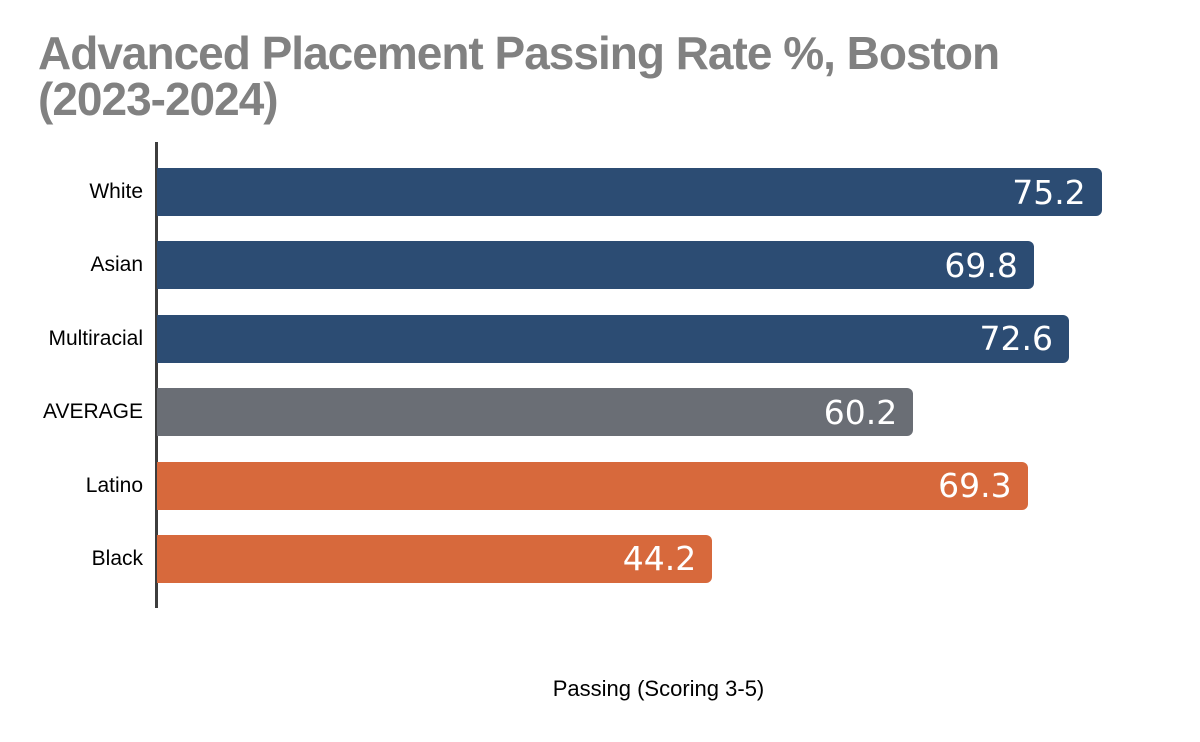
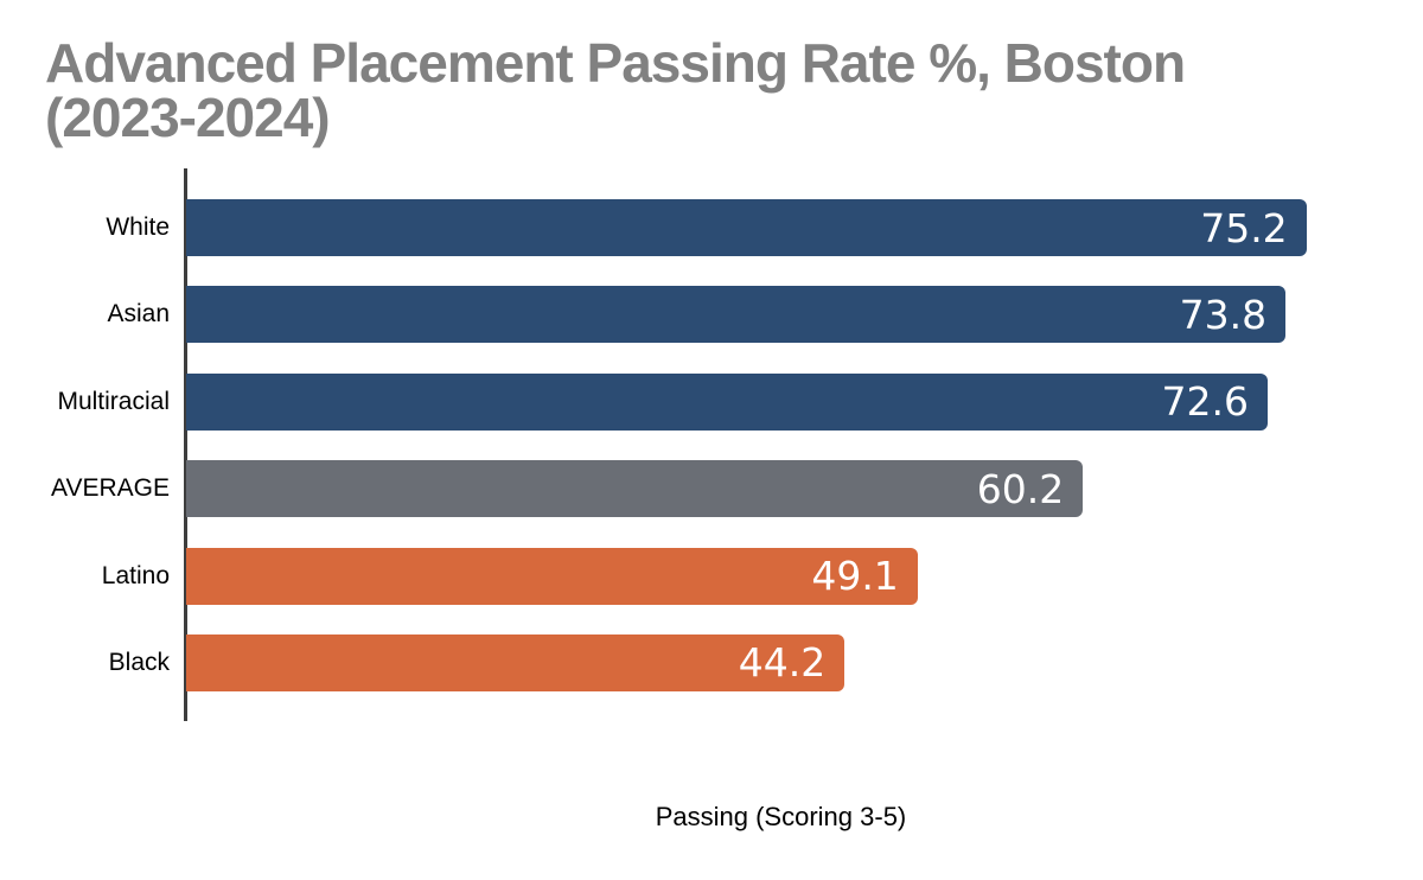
Asian: 69.8 -> 73.8
Latino: 69.3 -> 49.1
